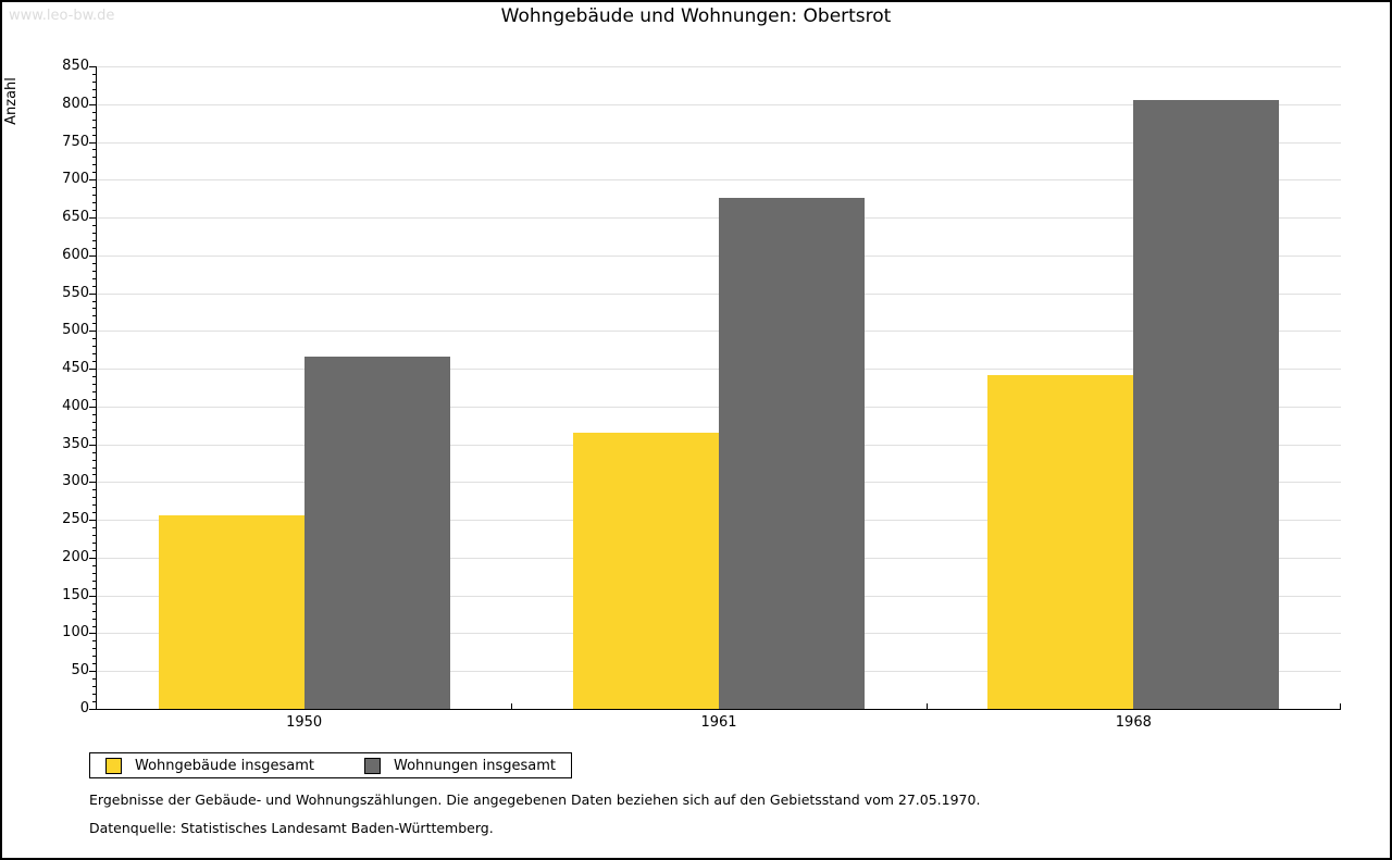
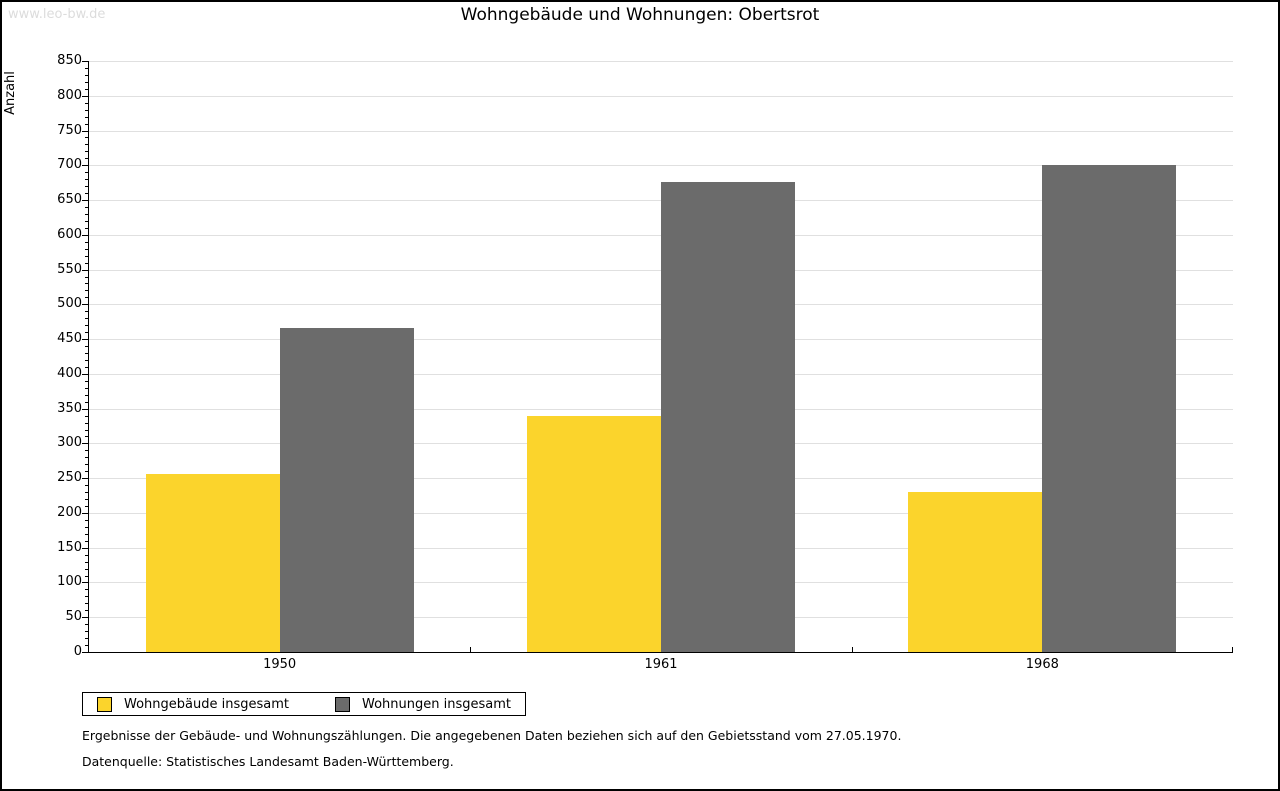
Wohngebäude insgesamt/1961: 370 -> 340
Wohngebäude insgesamt/1968: 440 -> 230
Wohnungen insgesamt/1968: 810 -> 700
